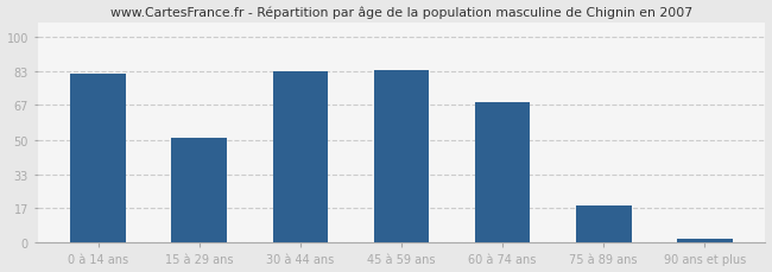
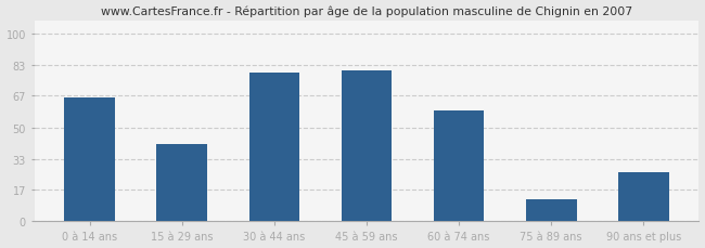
0 à 14 ans: 82 -> 66
15 à 29 ans: 51 -> 41
30 à 44 ans: 83 -> 79
45 à 59 ans: 84 -> 80
60 à 74 ans: 68 -> 59
75 à 89 ans: 18 -> 12
90 ans et plus: 2 -> 26
